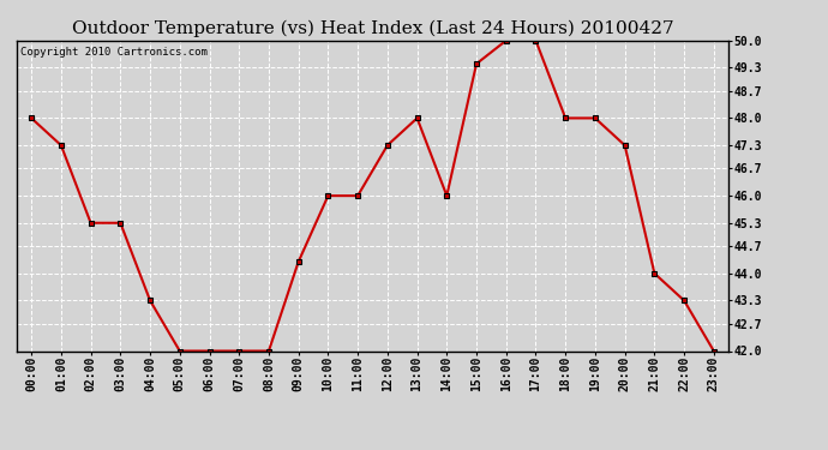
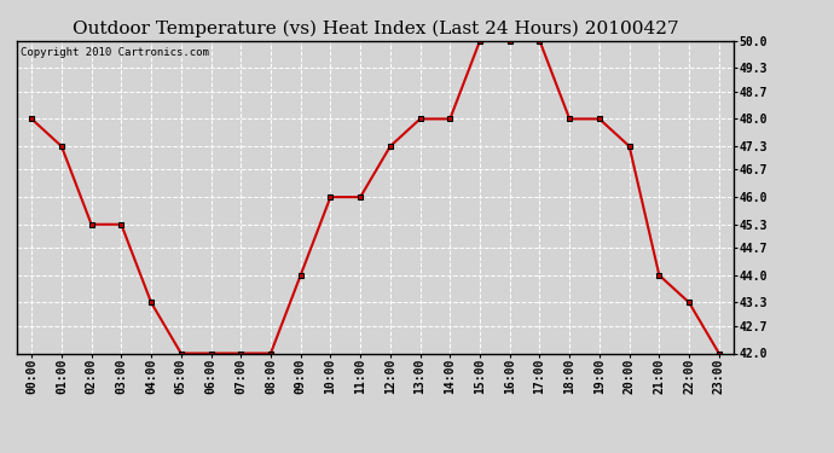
09:00: 44.3 -> 44.0
14:00: 46.0 -> 48.0
15:00: 49.4 -> 50.0
